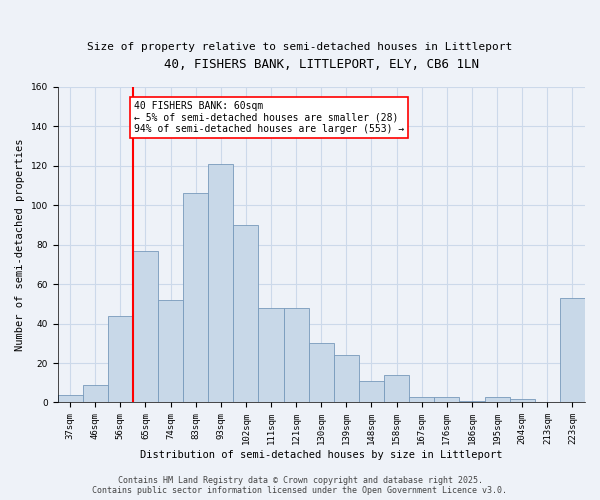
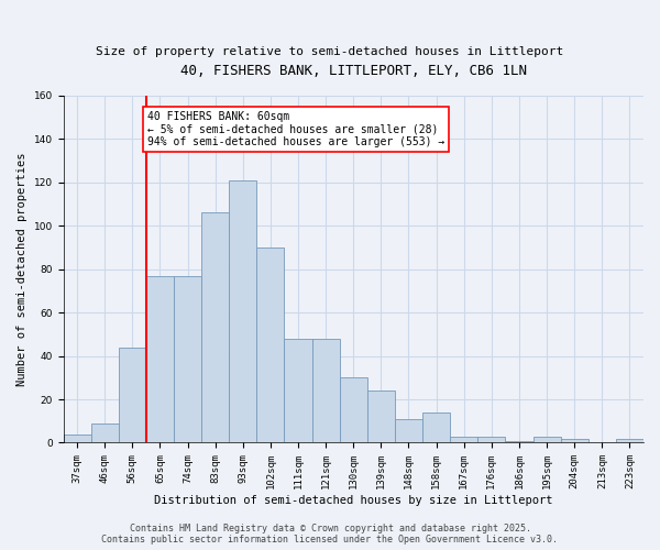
74sqm: 52 -> 77
223sqm: 53 -> 2
